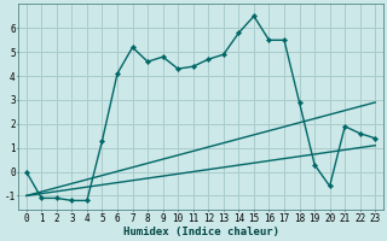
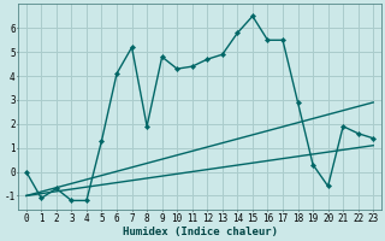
2: -1.1 -> -0.7
8: 4.6 -> 1.9
